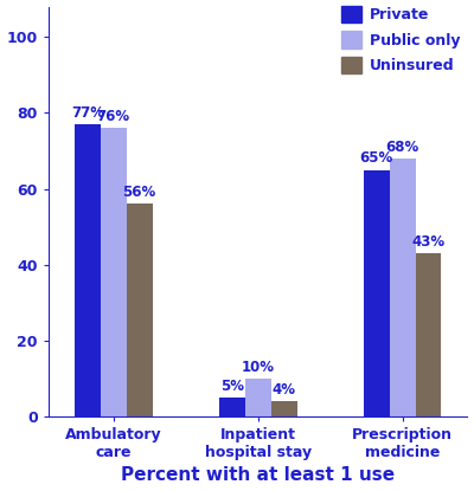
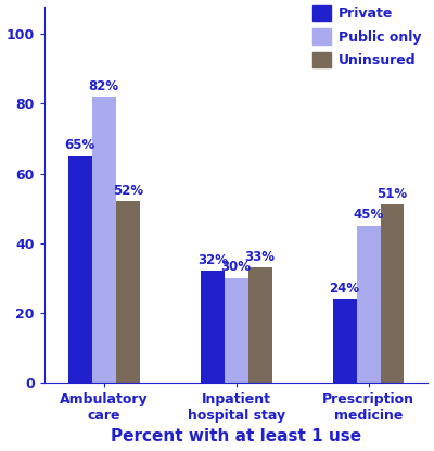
Private/Ambulatory care: 77 -> 65
Public only/Ambulatory care: 76 -> 82
Uninsured/Ambulatory care: 56% -> 52%
Private/Inpatient hospital stay: 5% -> 32%
Public only/Inpatient hospital stay: 10% -> 30%
Uninsured/Inpatient hospital stay: 4% -> 33%
Private/Prescription medicine: 65% -> 24%
Public only/Prescription medicine: 68% -> 45%
Uninsured/Prescription medicine: 43% -> 51%
